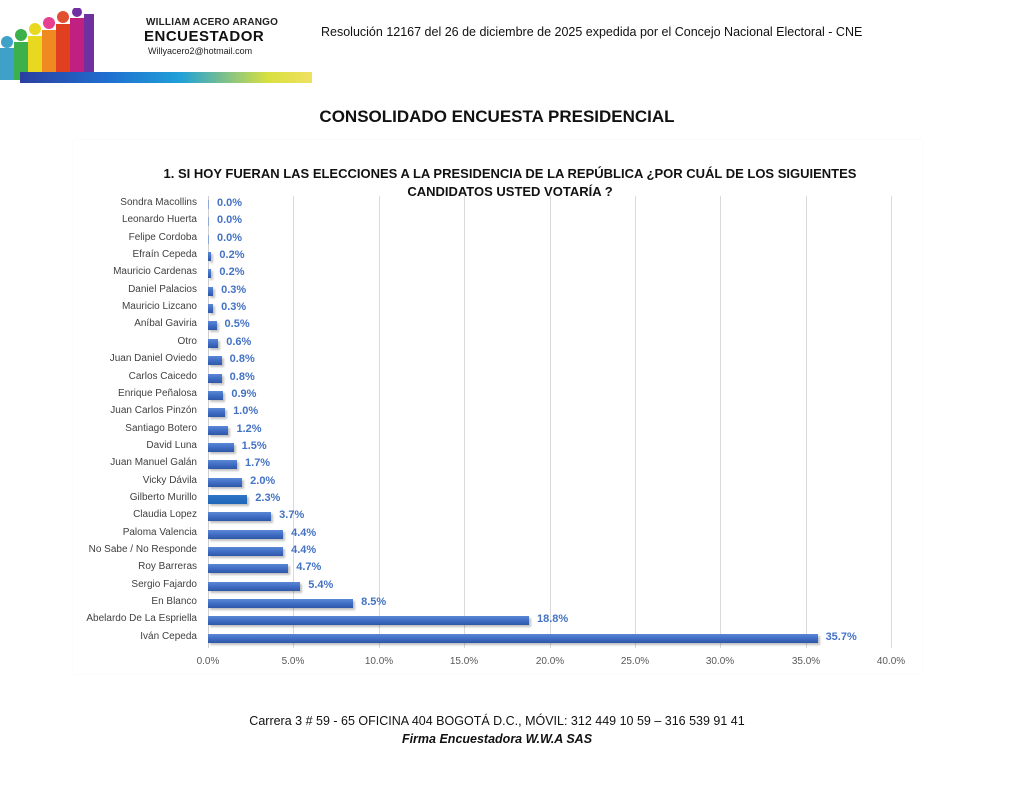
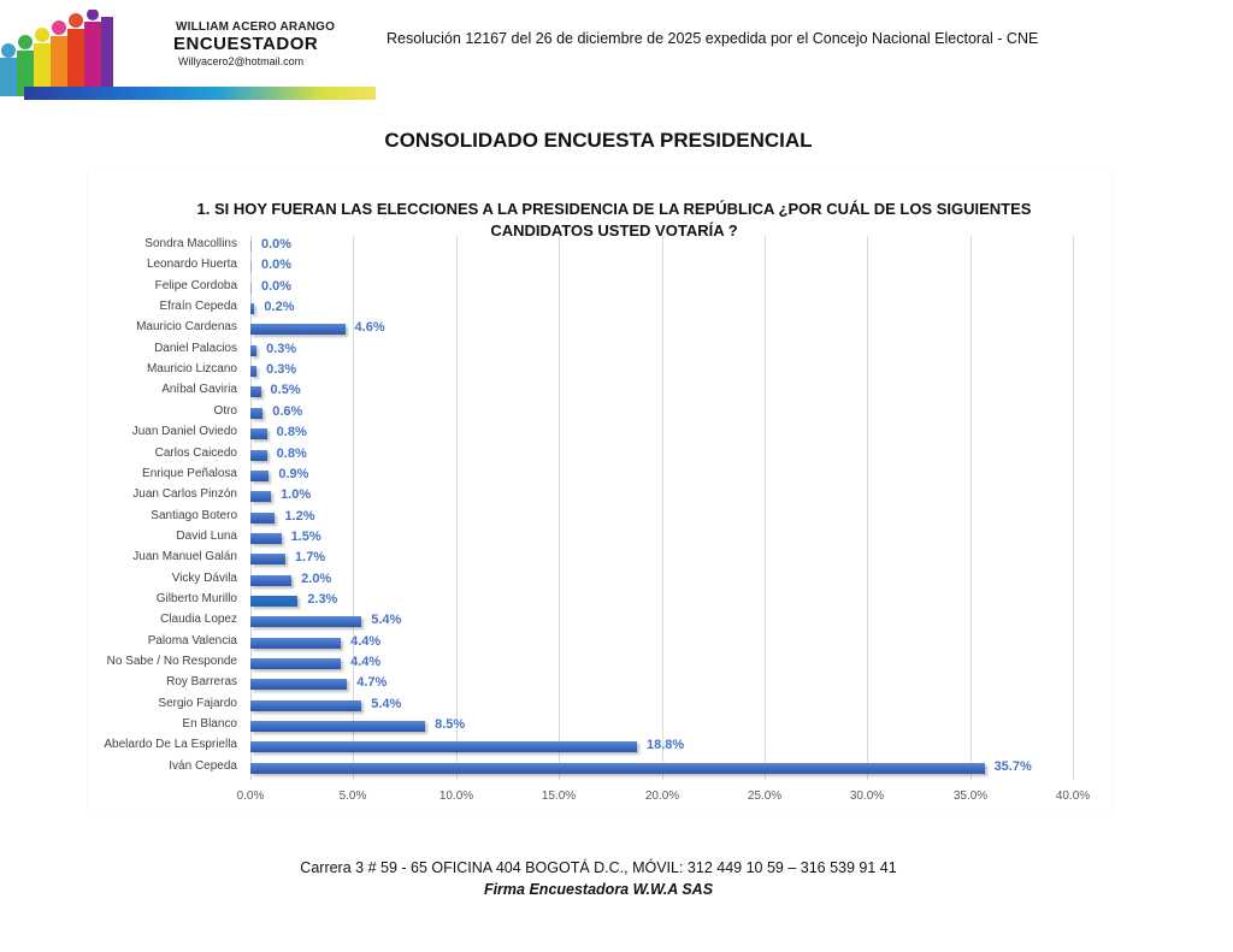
Mauricio Cardenas: 0.2% -> 4.6%
Claudia Lopez: 3.7% -> 5.4%
